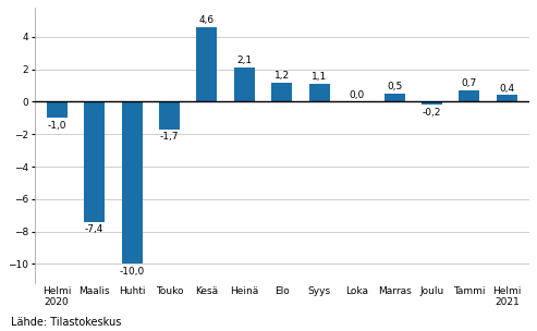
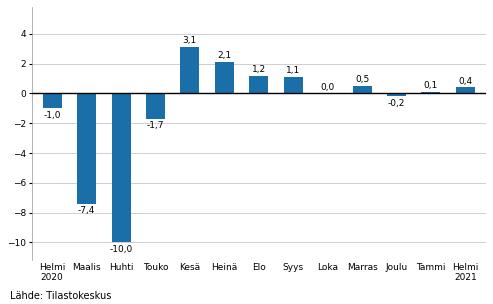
Kesä: 4,6 -> 3,1
Tammi: 0,7 -> 0,1
